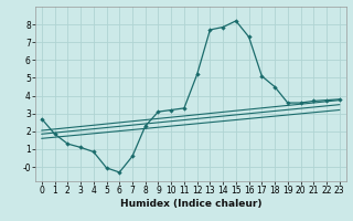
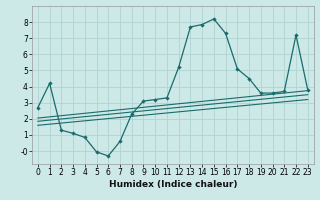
1: 1.9 -> 4.2
22: 3.8 -> 7.2
